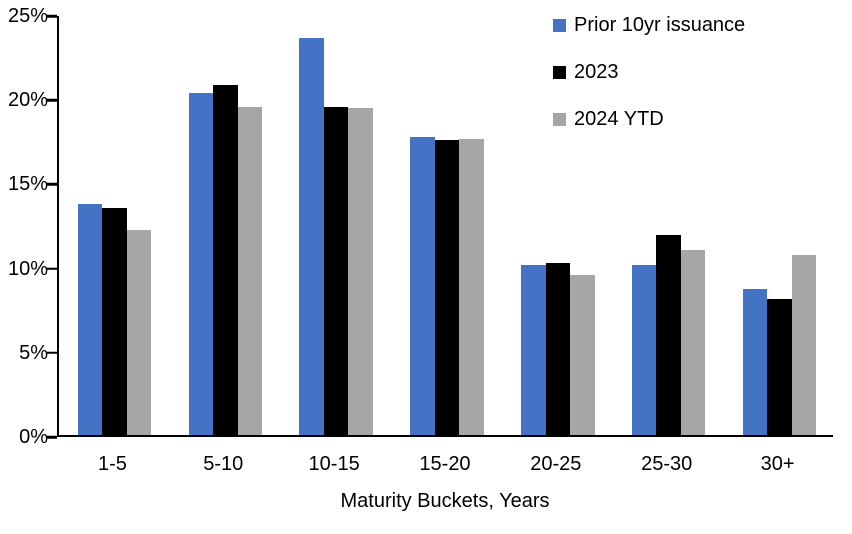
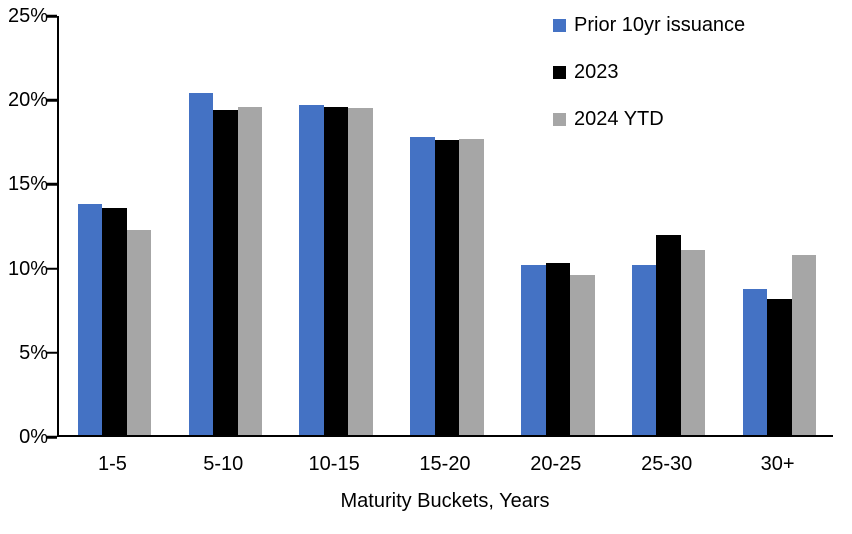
2023/5-10: 20.8% -> 19.3%
Prior 10yr issuance/10-15: 23.6% -> 19.6%
